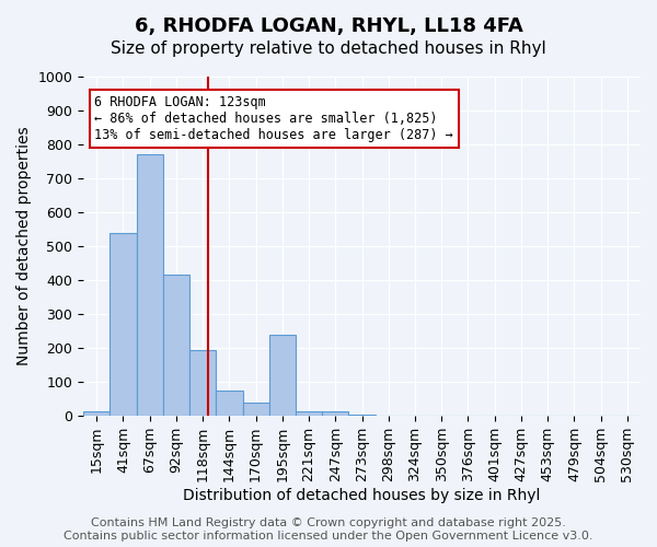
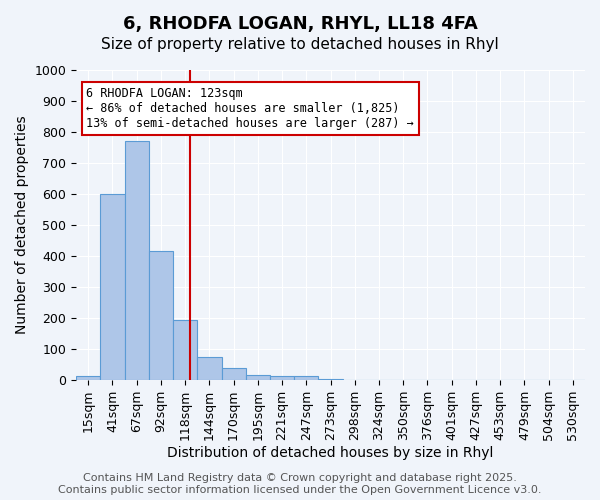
41sqm: 540 -> 600
195sqm: 240 -> 18
